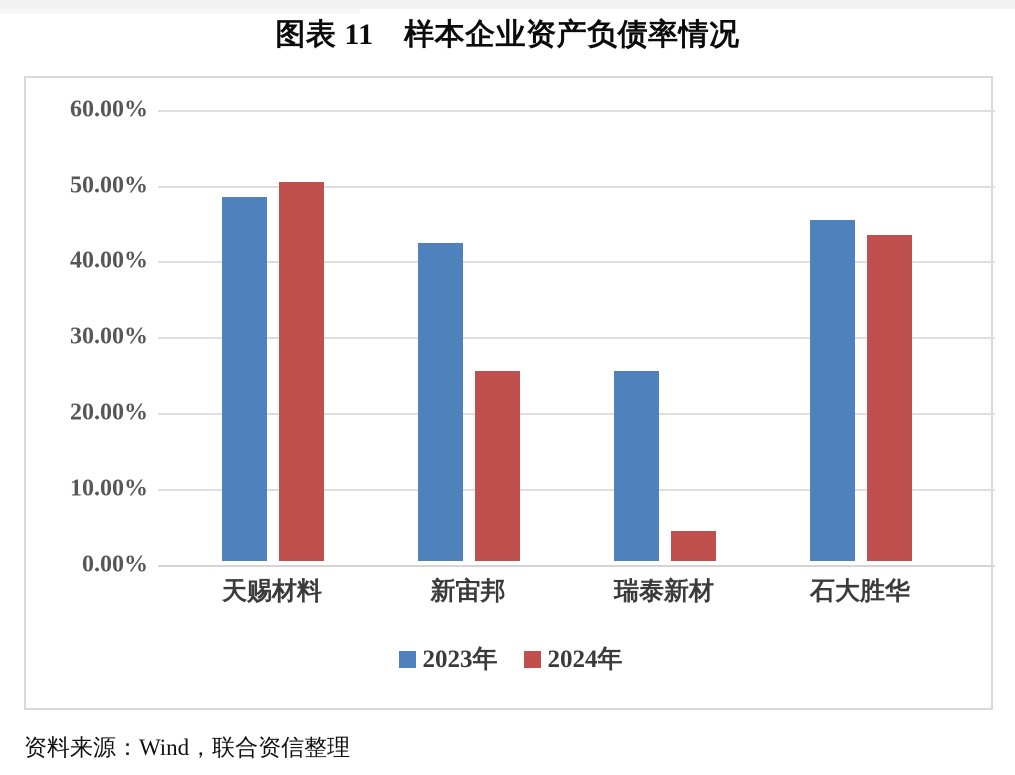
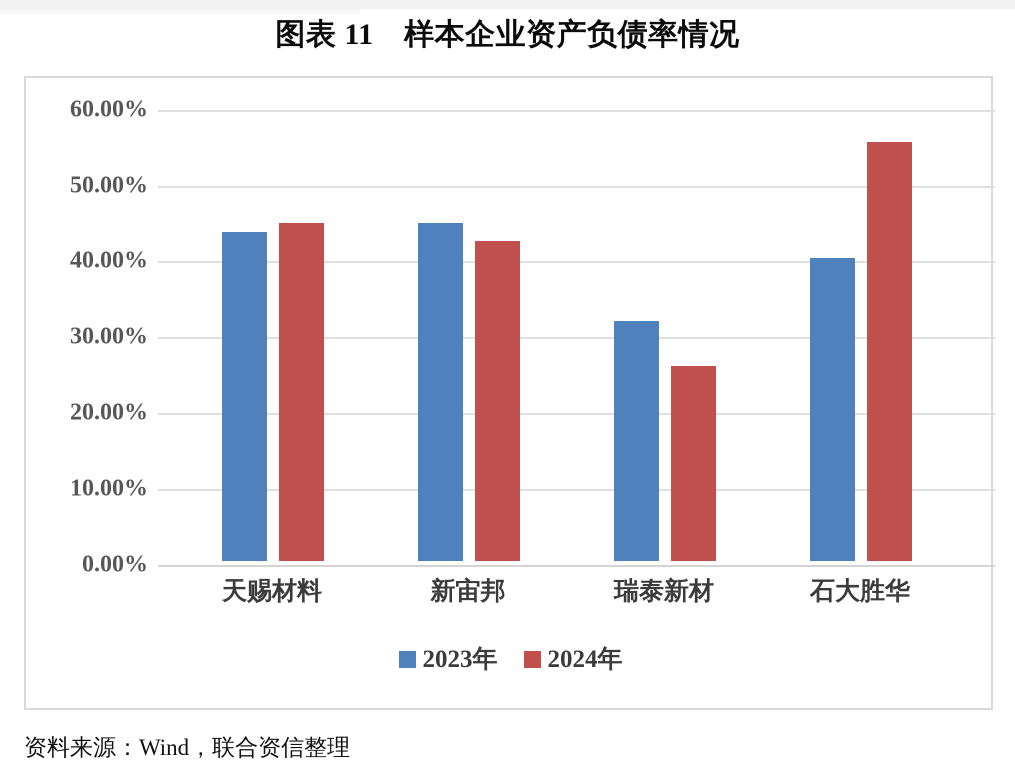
2023年/天赐材料: 48% -> 43%
2024年/天赐材料: 50% -> 45%
2023年/新宙邦: 42% -> 45%
2024年/新宙邦: 25% -> 42%
2023年/瑞泰新材: 25% -> 32%
2024年/瑞泰新材: 4% -> 26%
2023年/石大胜华: 45% -> 40%
2024年/石大胜华: 43% -> 55%
